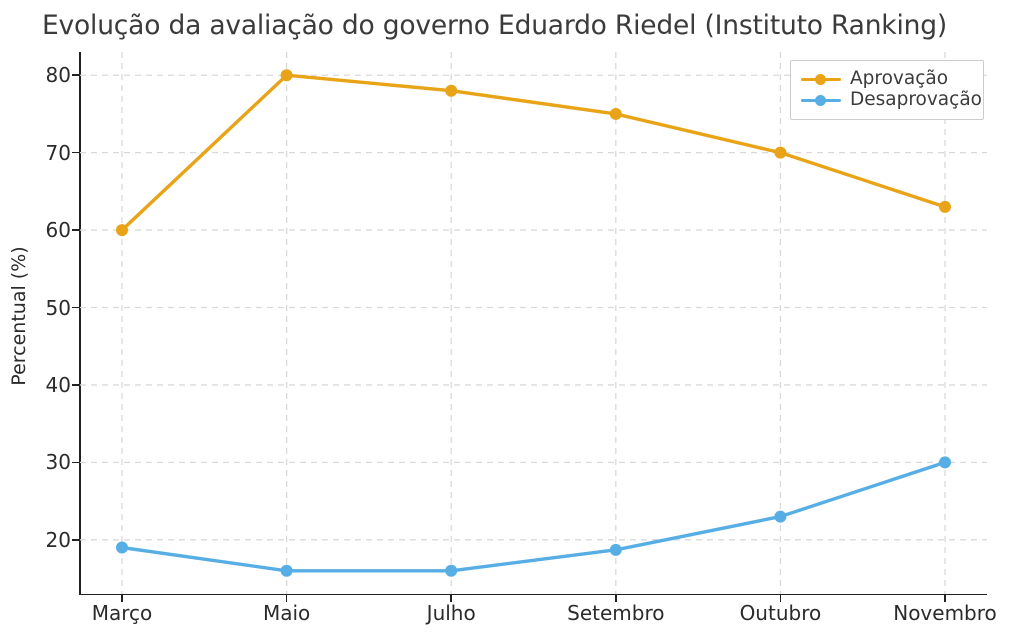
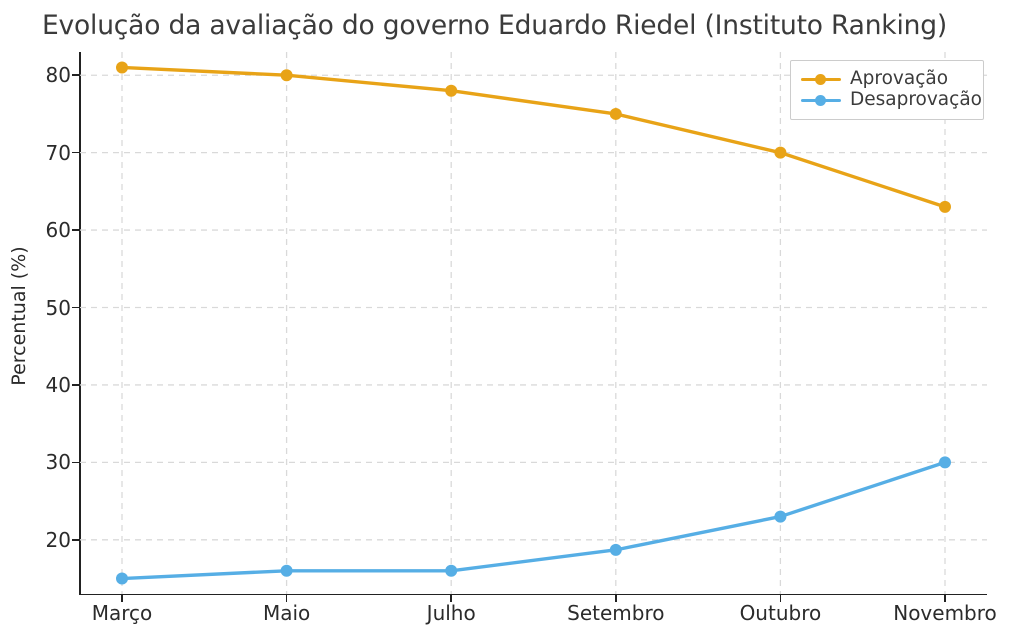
Aprovação/Março: 60 -> 81
Desaprovação/Março: 19 -> 15
